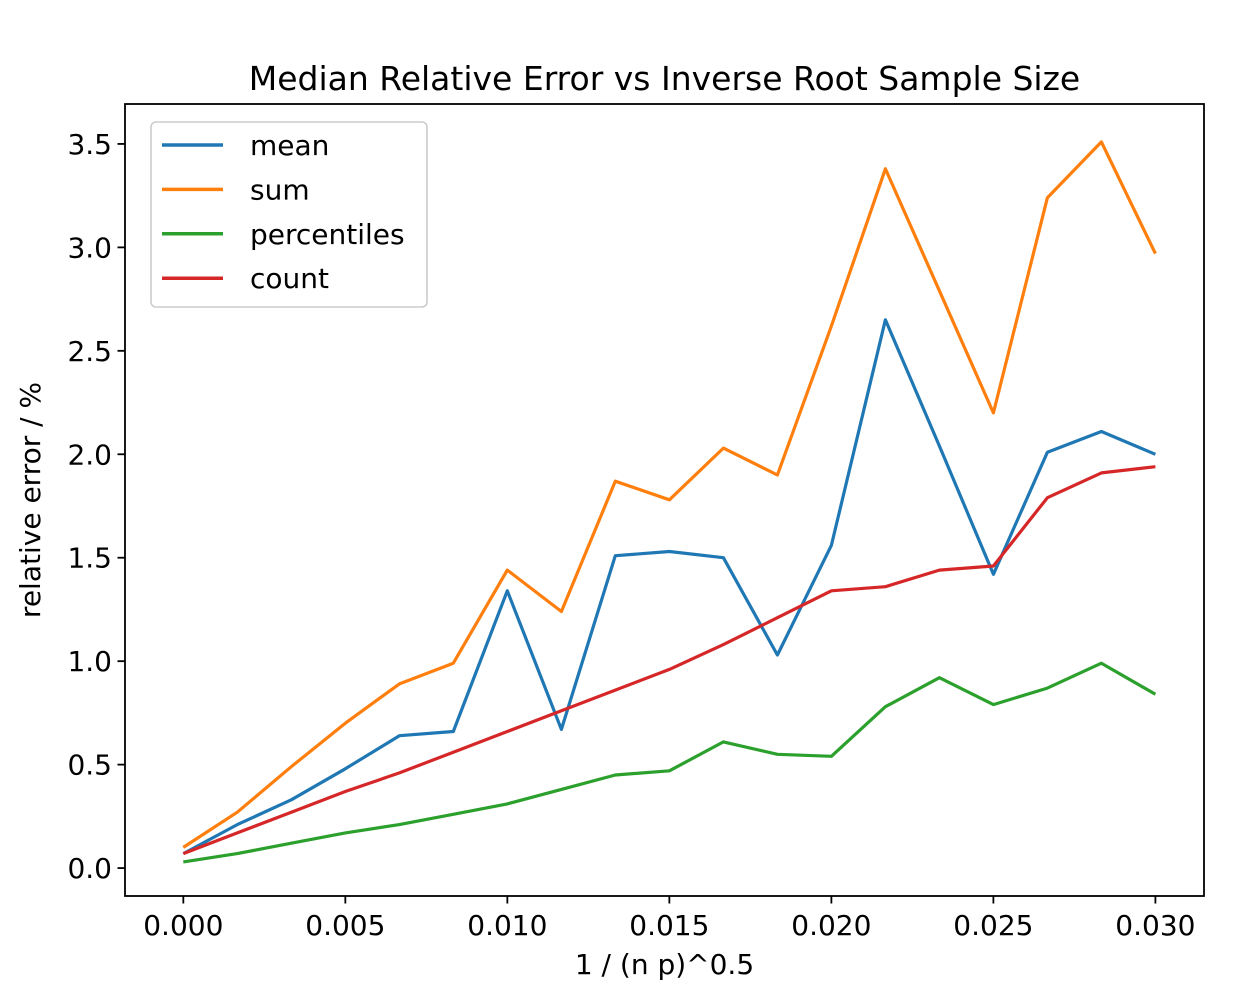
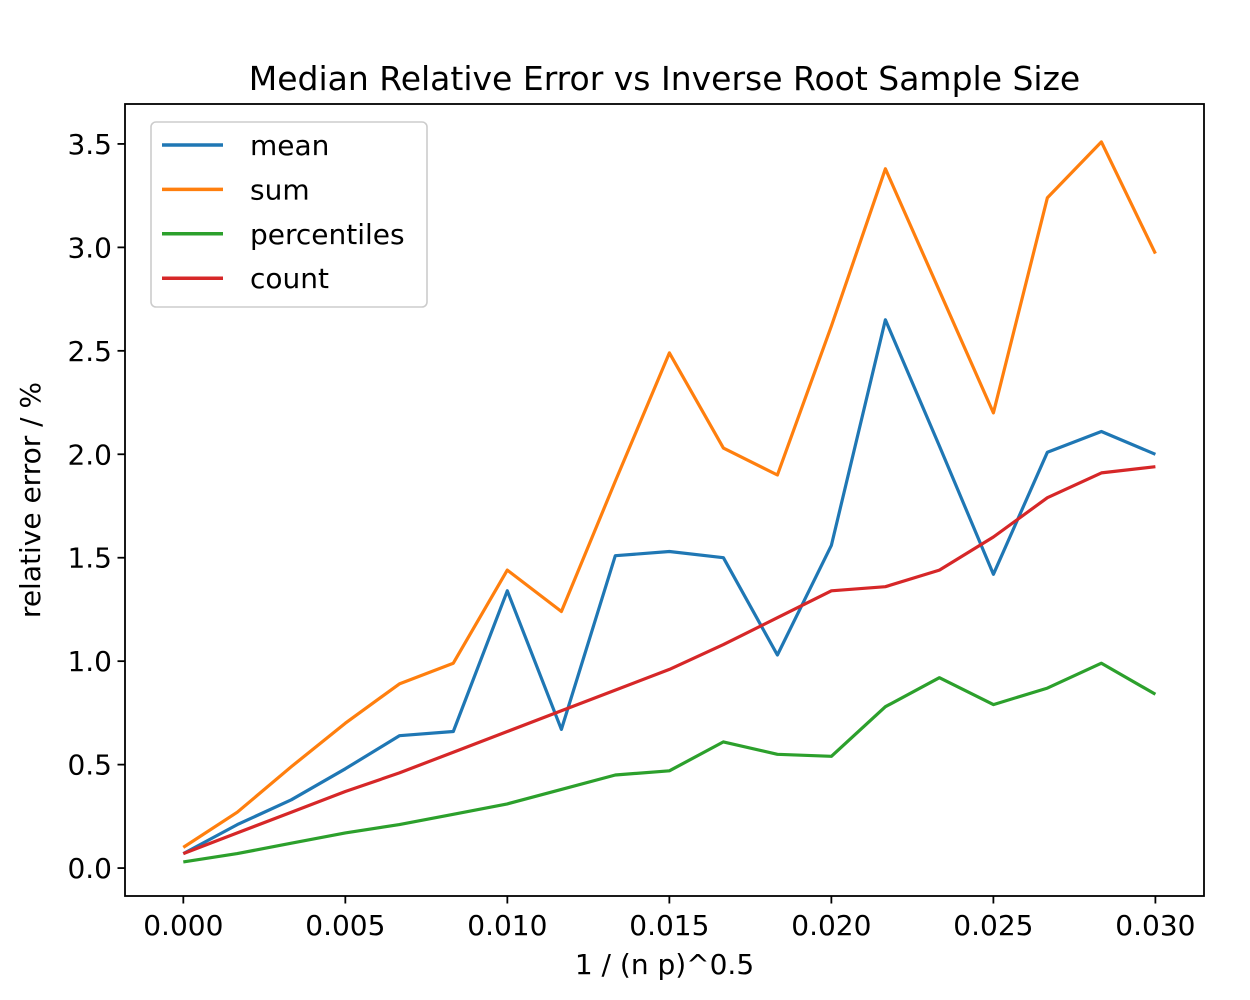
sum/0.015: 1.78 -> 2.49
count/0.025: 1.46 -> 1.60
